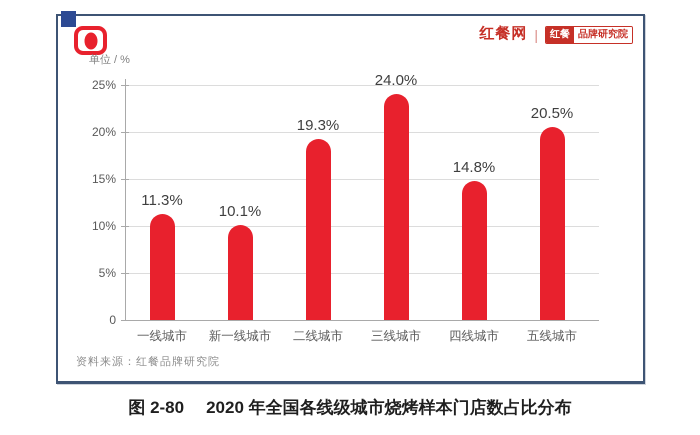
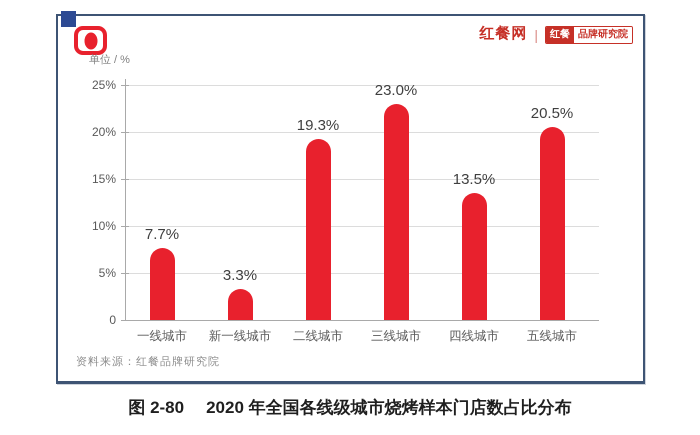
一线城市: 11.3% -> 7.7%
新一线城市: 10.1% -> 3.3%
三线城市: 24.0% -> 23.0%
四线城市: 14.8% -> 13.5%
